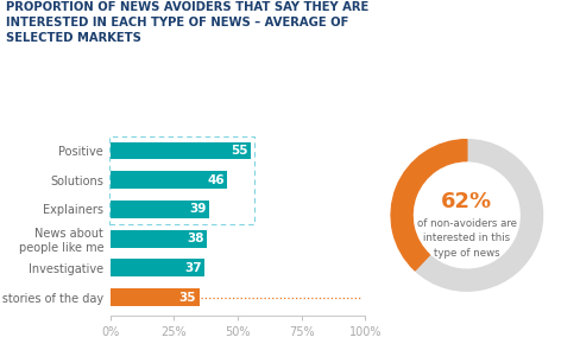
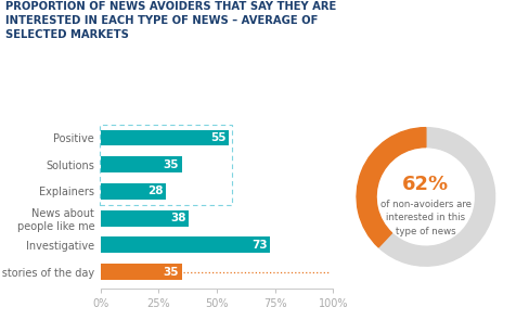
Solutions: 46 -> 35
Explainers: 39 -> 28
Investigative: 37 -> 73
